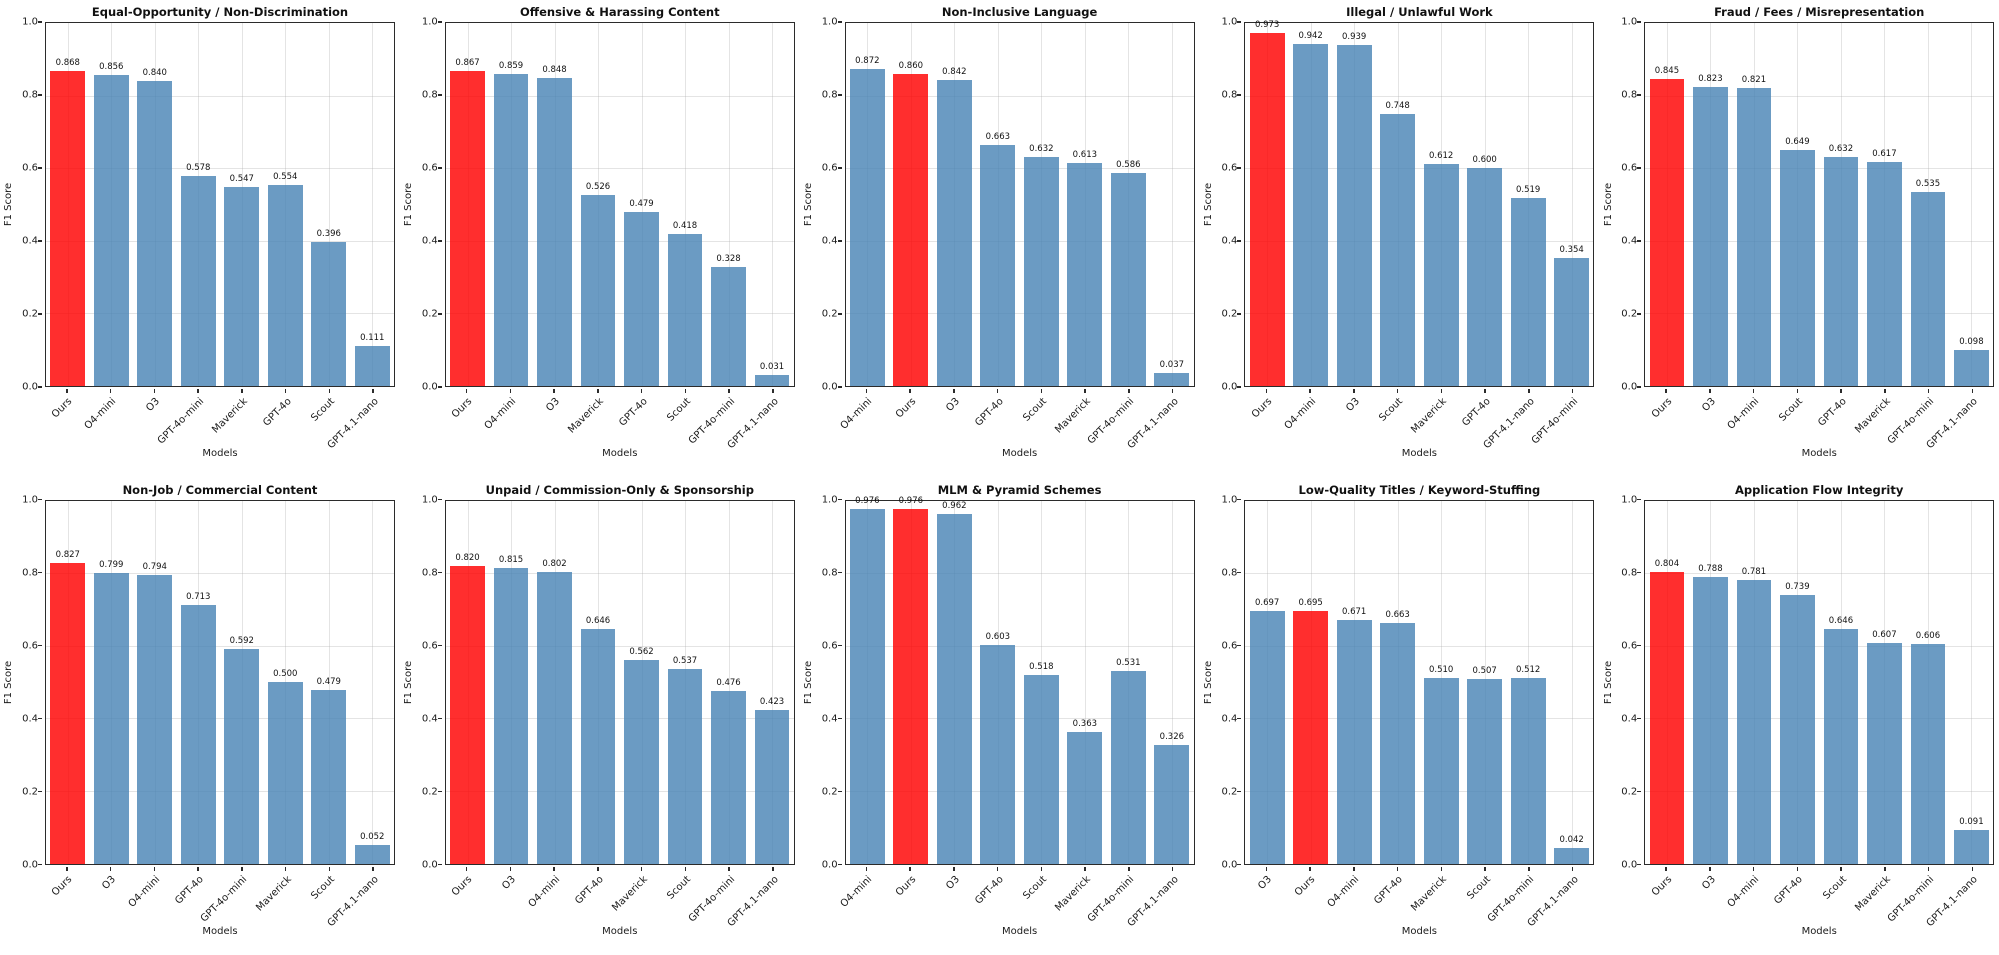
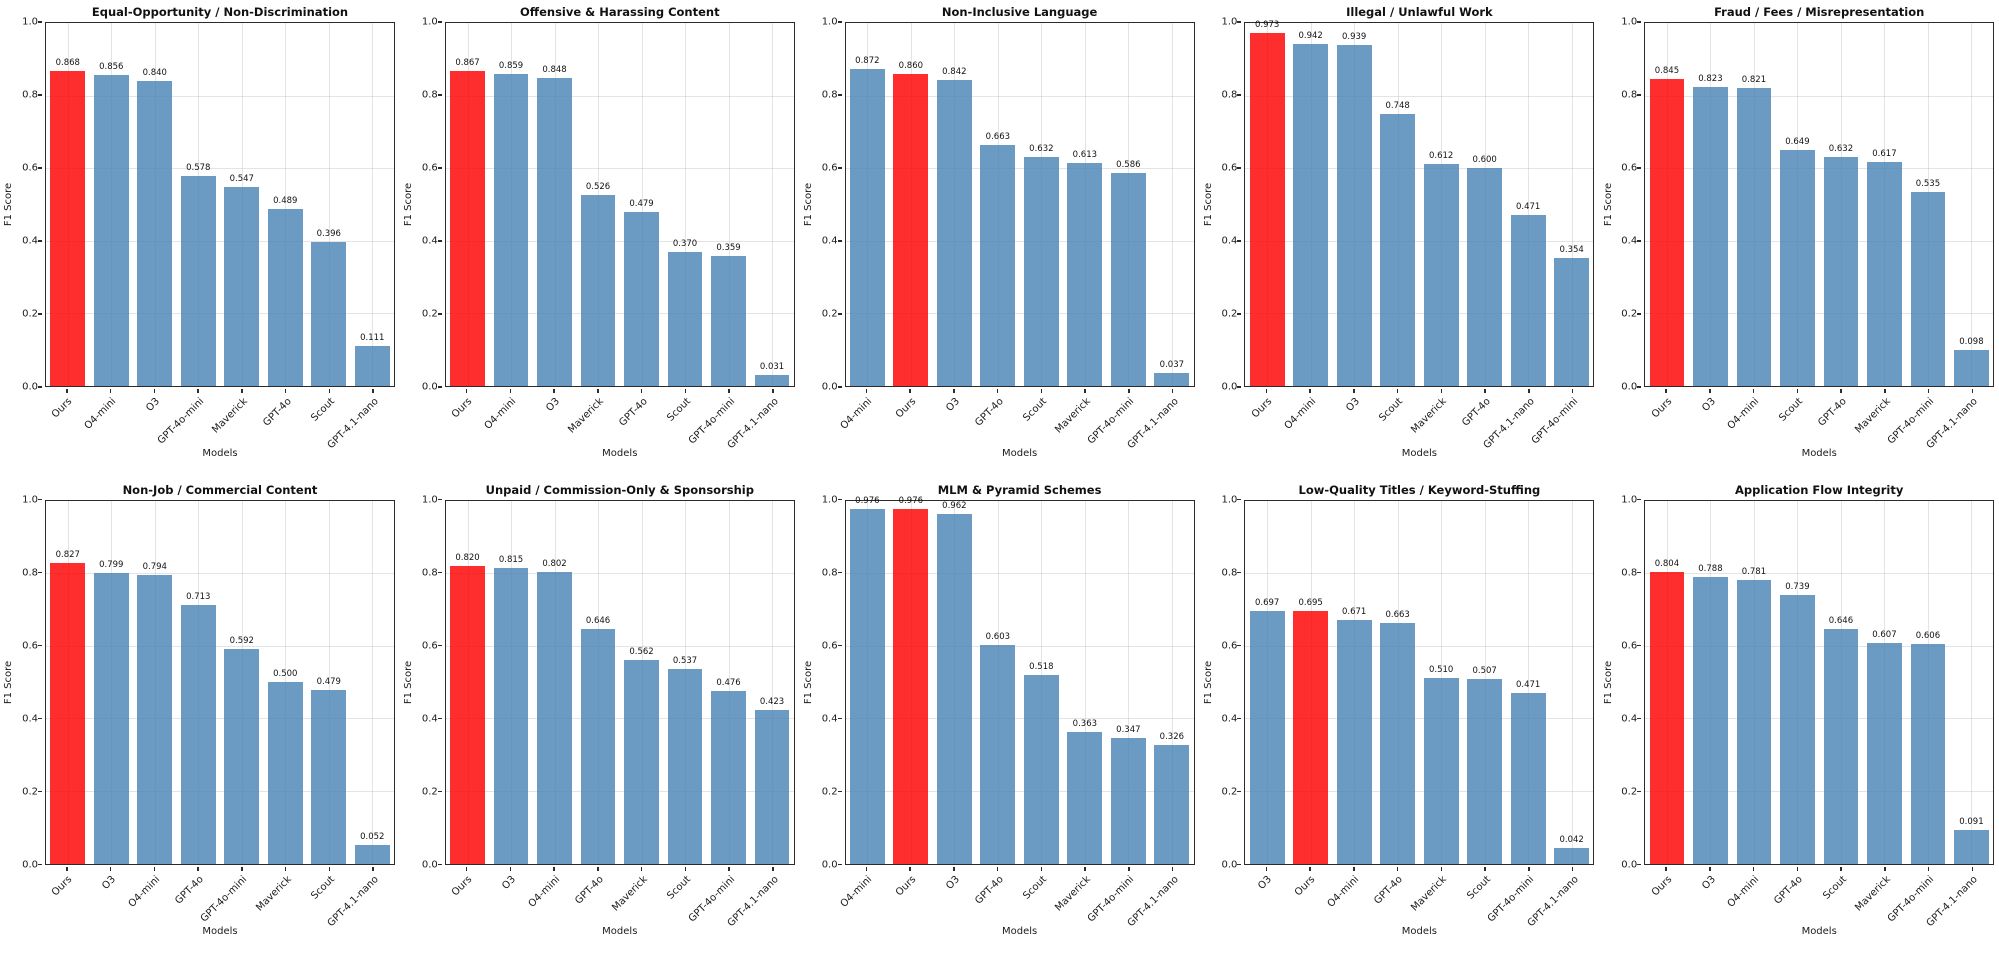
Equal-Opportunity / Non-Discrimination/GPT-4o: 0.554 -> 0.489
Offensive & Harassing Content/Scout: 0.418 -> 0.370
Offensive & Harassing Content/GPT-4o-mini: 0.328 -> 0.359
Illegal / Unlawful Work/GPT-4.1-nano: 0.519 -> 0.471
MLM & Pyramid Schemes/GPT-4o-mini: 0.531 -> 0.347
Low-Quality Titles / Keyword-Stuffing/GPT-4o-mini: 0.512 -> 0.471
